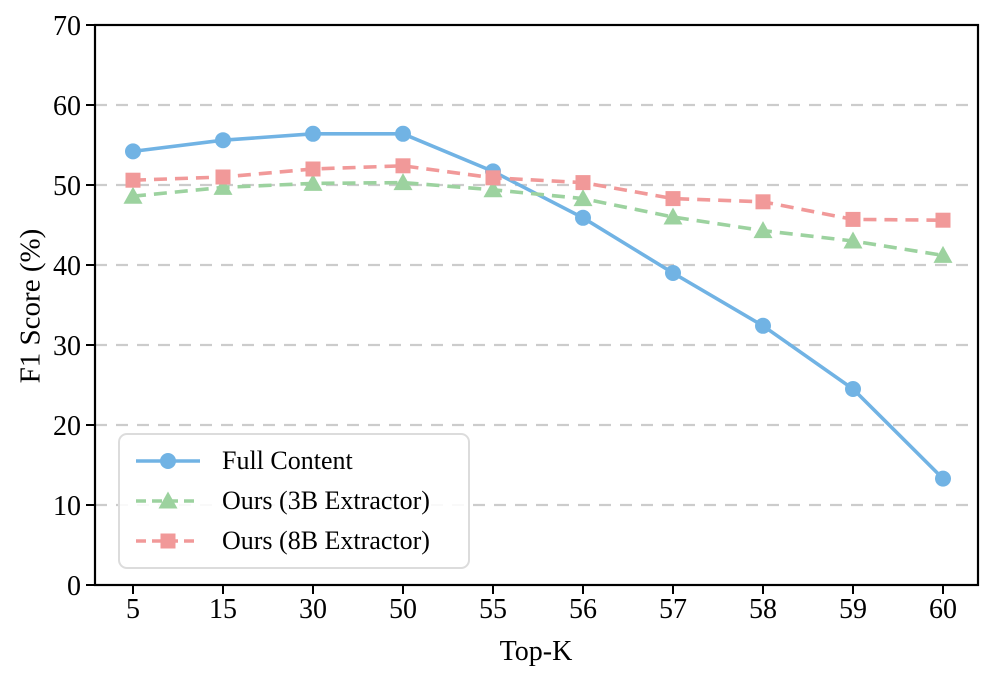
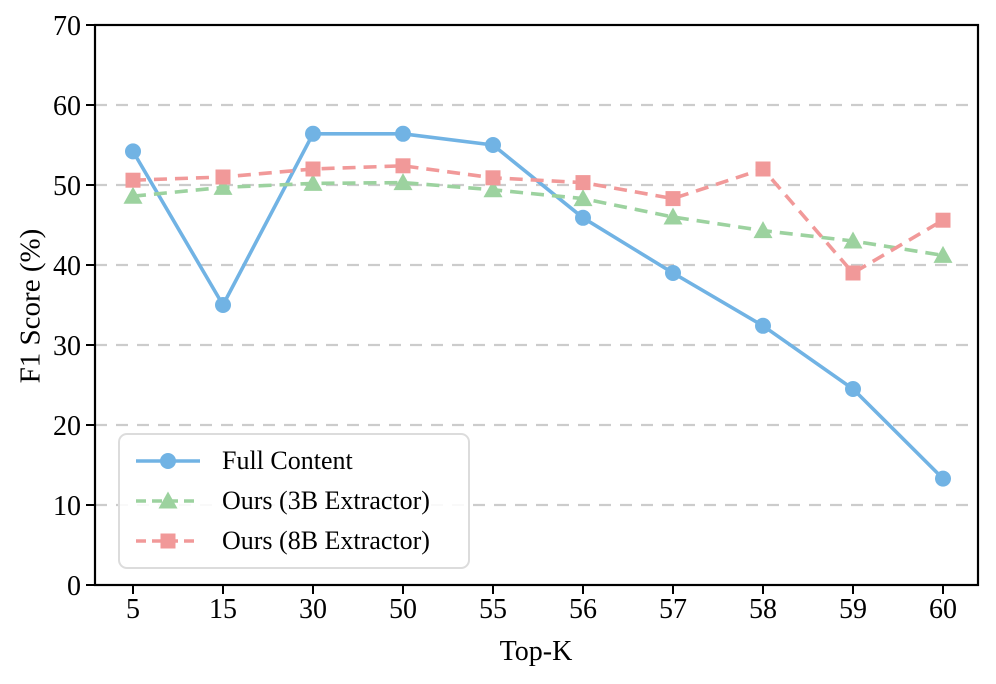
Full Content/15: 56 -> 35
Full Content/55: 52 -> 55
Ours (8B Extractor)/58: 48 -> 52
Ours (8B Extractor)/59: 46 -> 39
